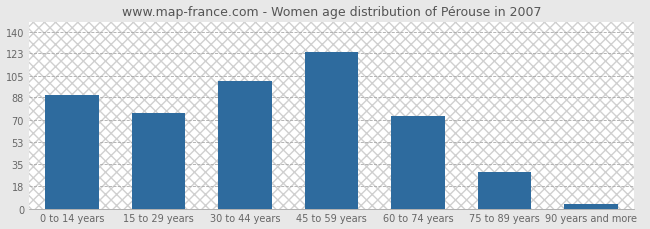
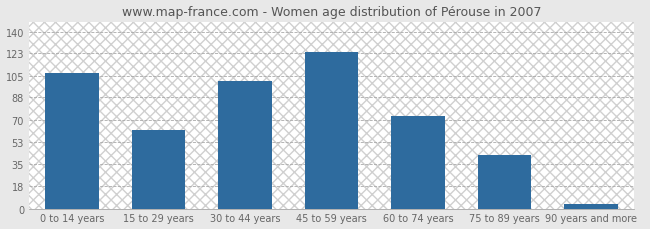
0 to 14 years: 90 -> 107
15 to 29 years: 76 -> 62
75 to 89 years: 29 -> 42
